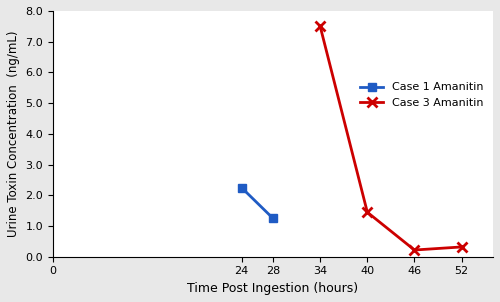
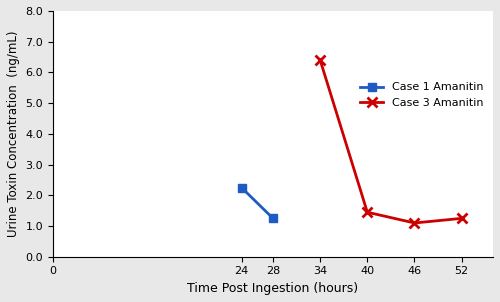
34: 7.50 -> 6.40
46: 0.22 -> 1.10
52: 0.32 -> 1.25
